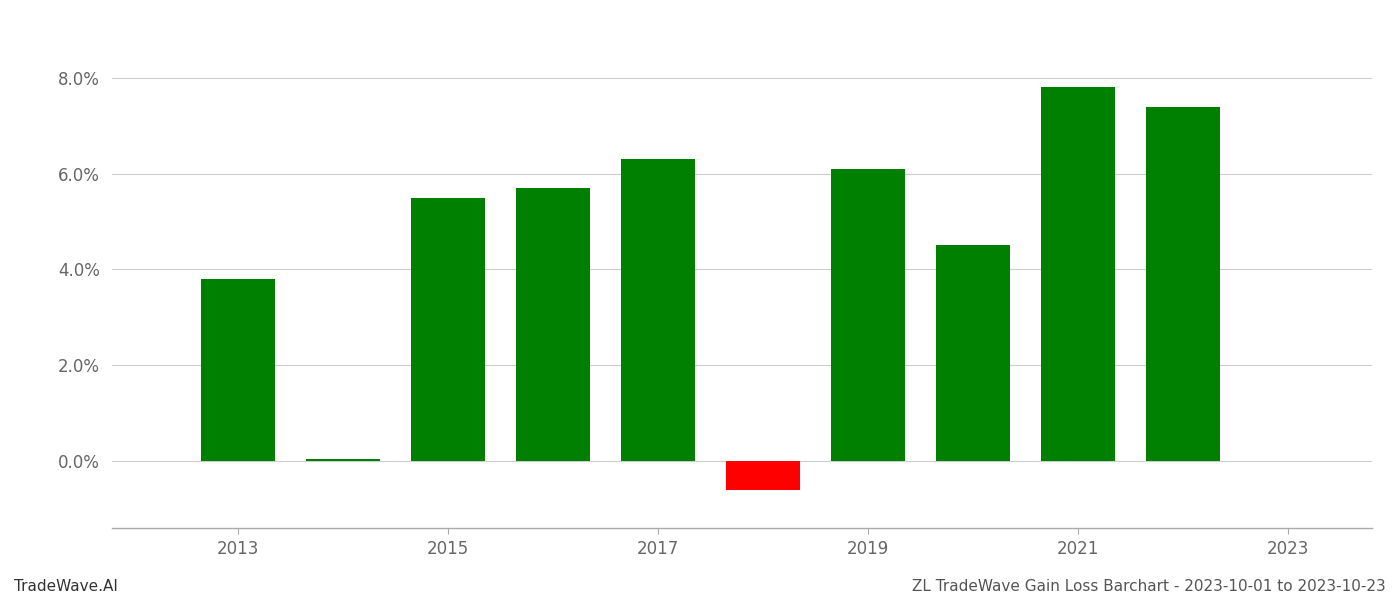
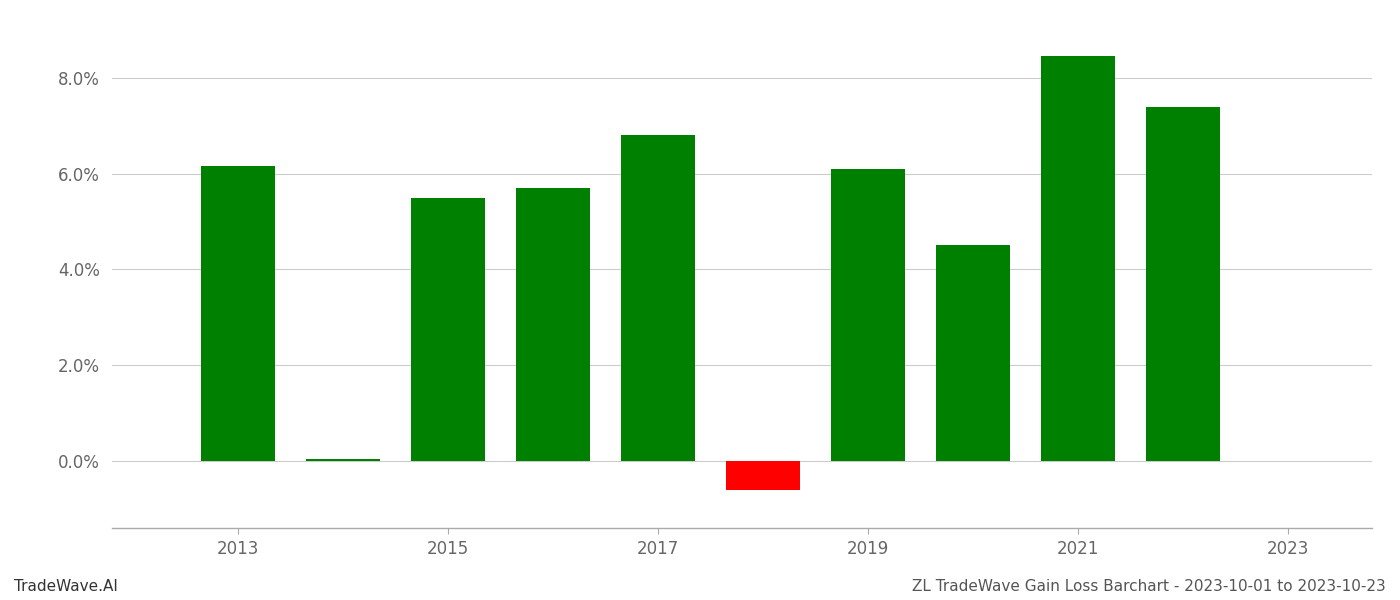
2013: 3.80% -> 6.15%
2017: 6.30% -> 6.80%
2021: 7.80% -> 8.45%
